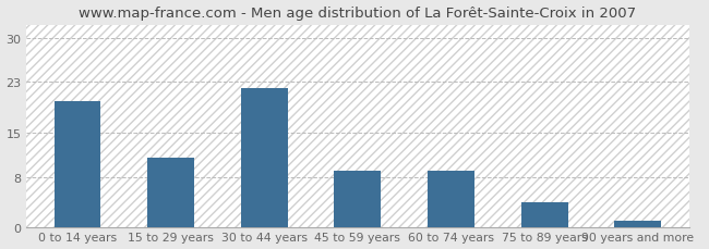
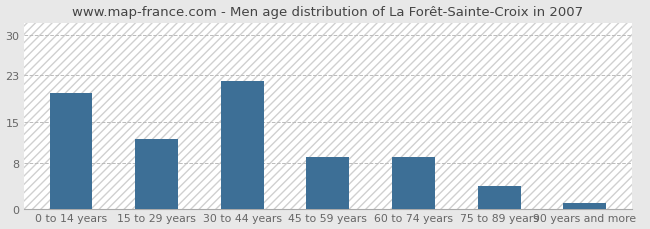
15 to 29 years: 11 -> 12
